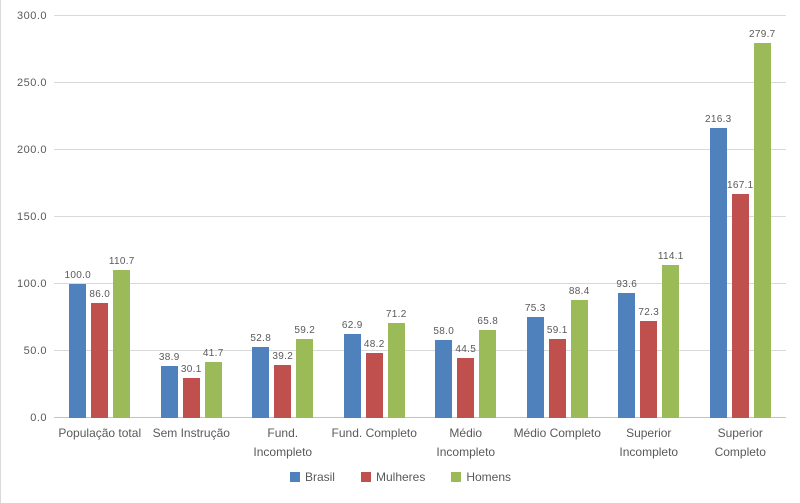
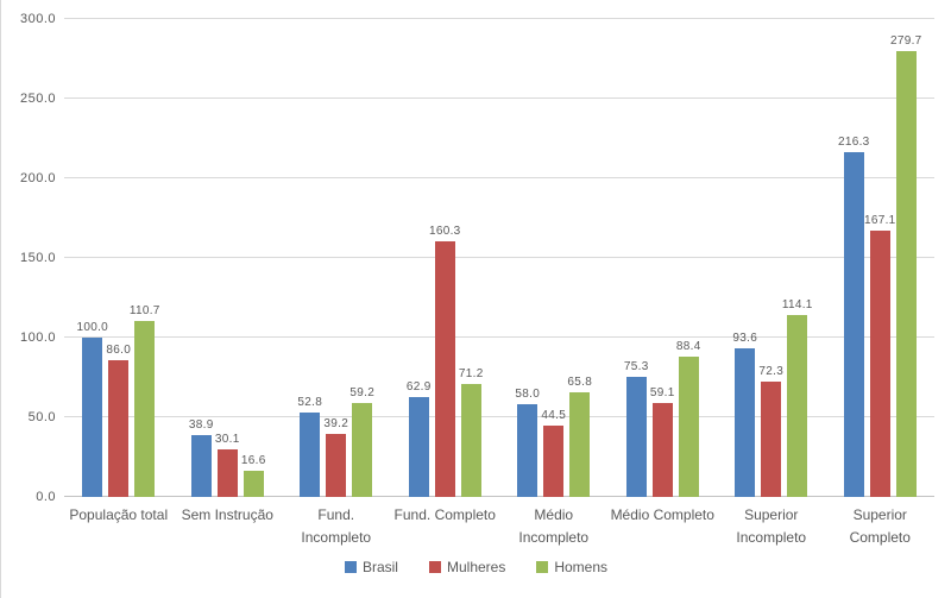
Homens/Sem Instrução: 41.7 -> 16.6
Mulheres/Fund. Completo: 48.2 -> 160.3
